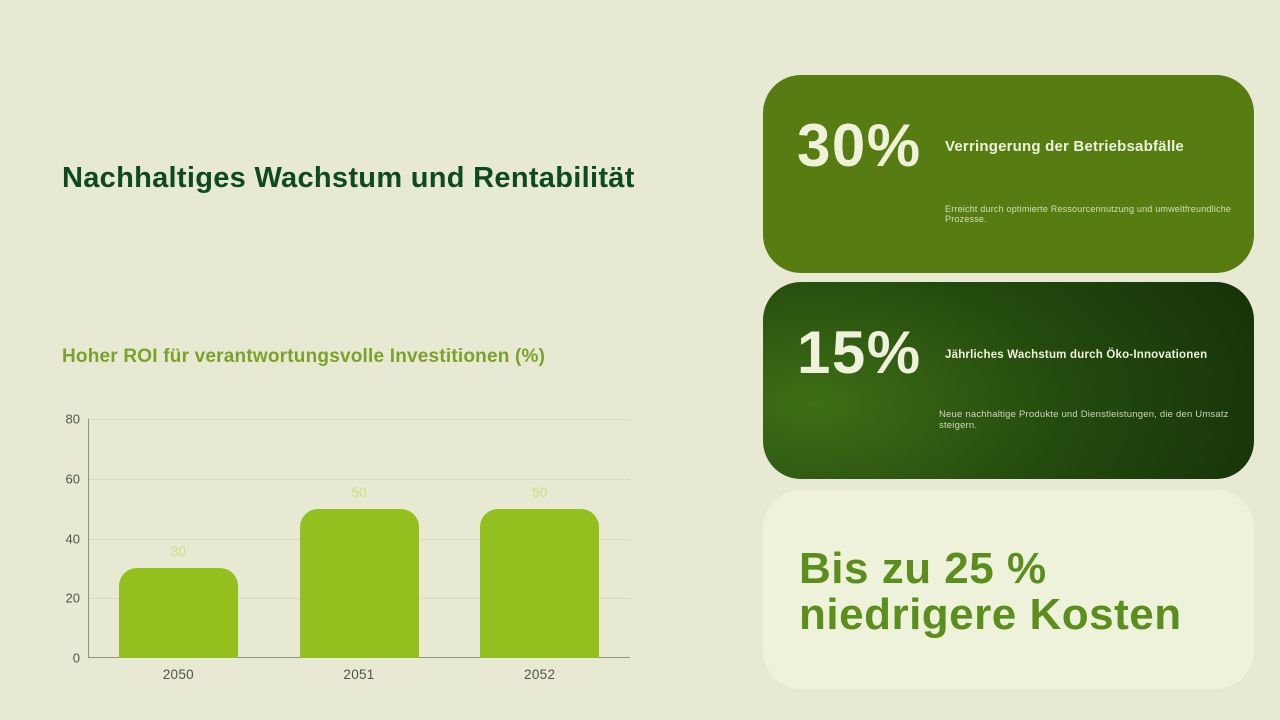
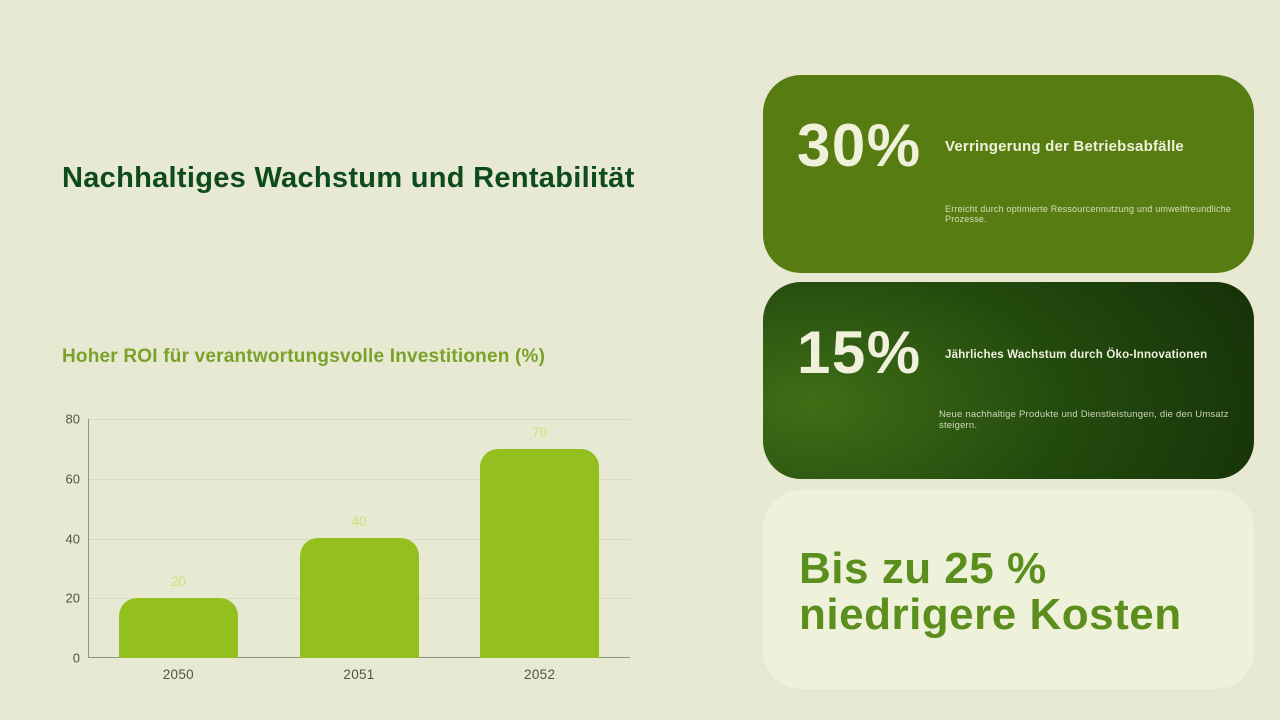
2050: 30 -> 20
2051: 50 -> 40
2052: 50 -> 70
